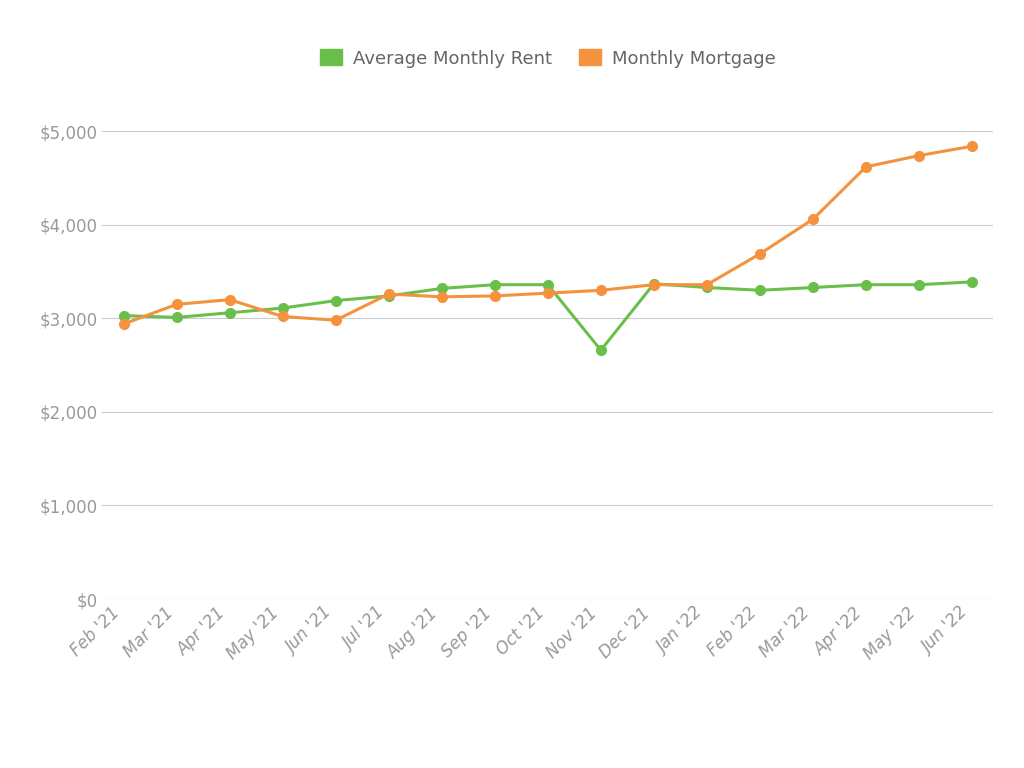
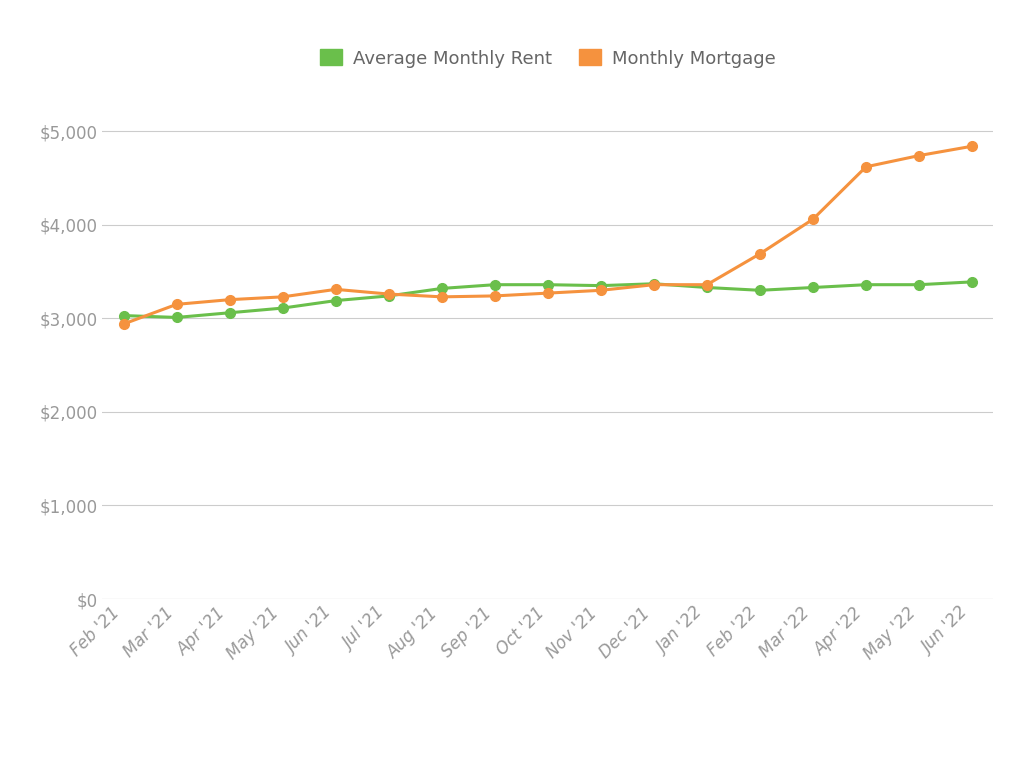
Monthly Mortgage/May '21: $3,020 -> $3,230
Monthly Mortgage/Jun '21: $2,980 -> $3,310
Average Monthly Rent/Nov '21: $2,660 -> $3,350
